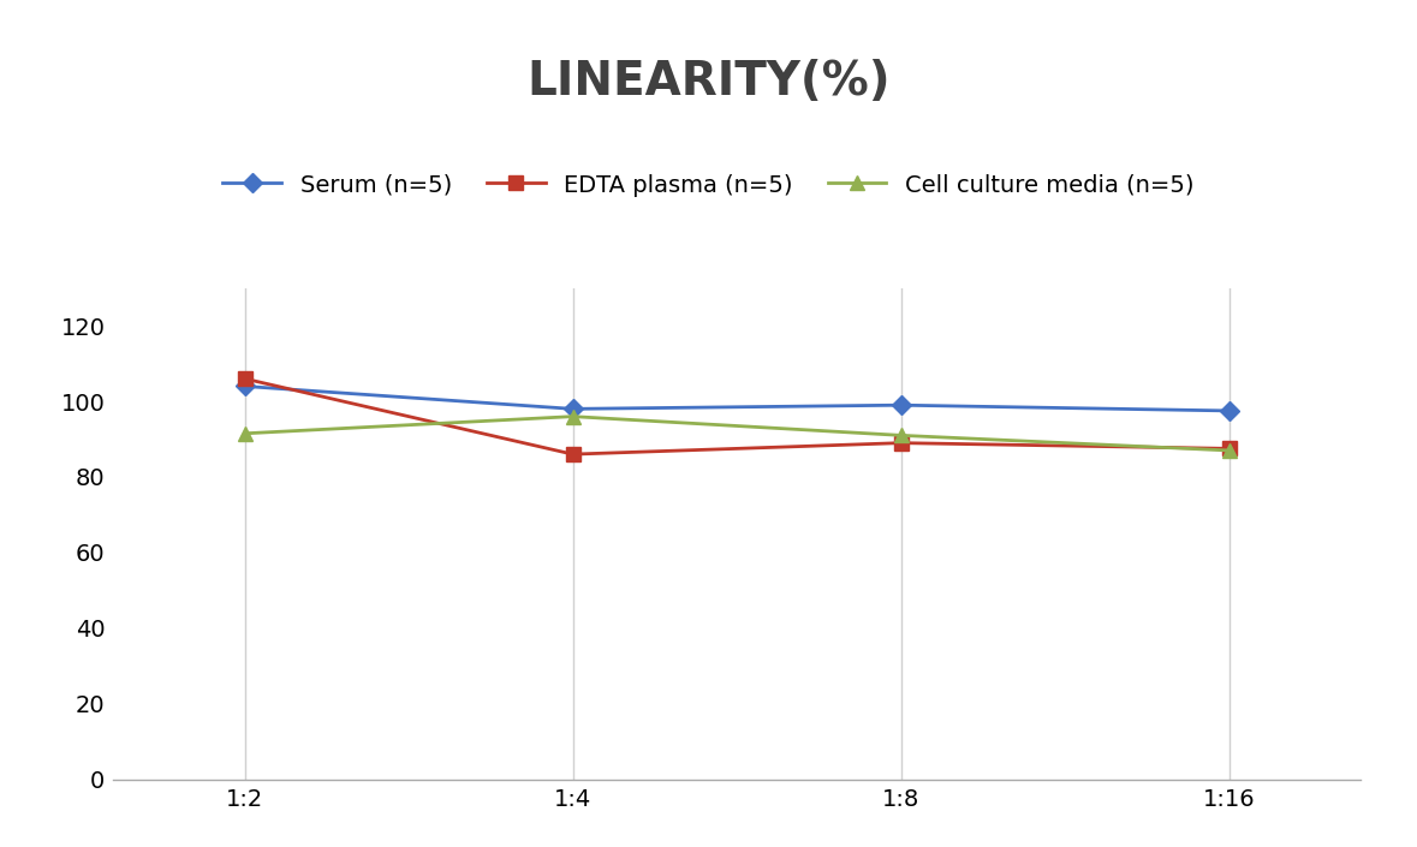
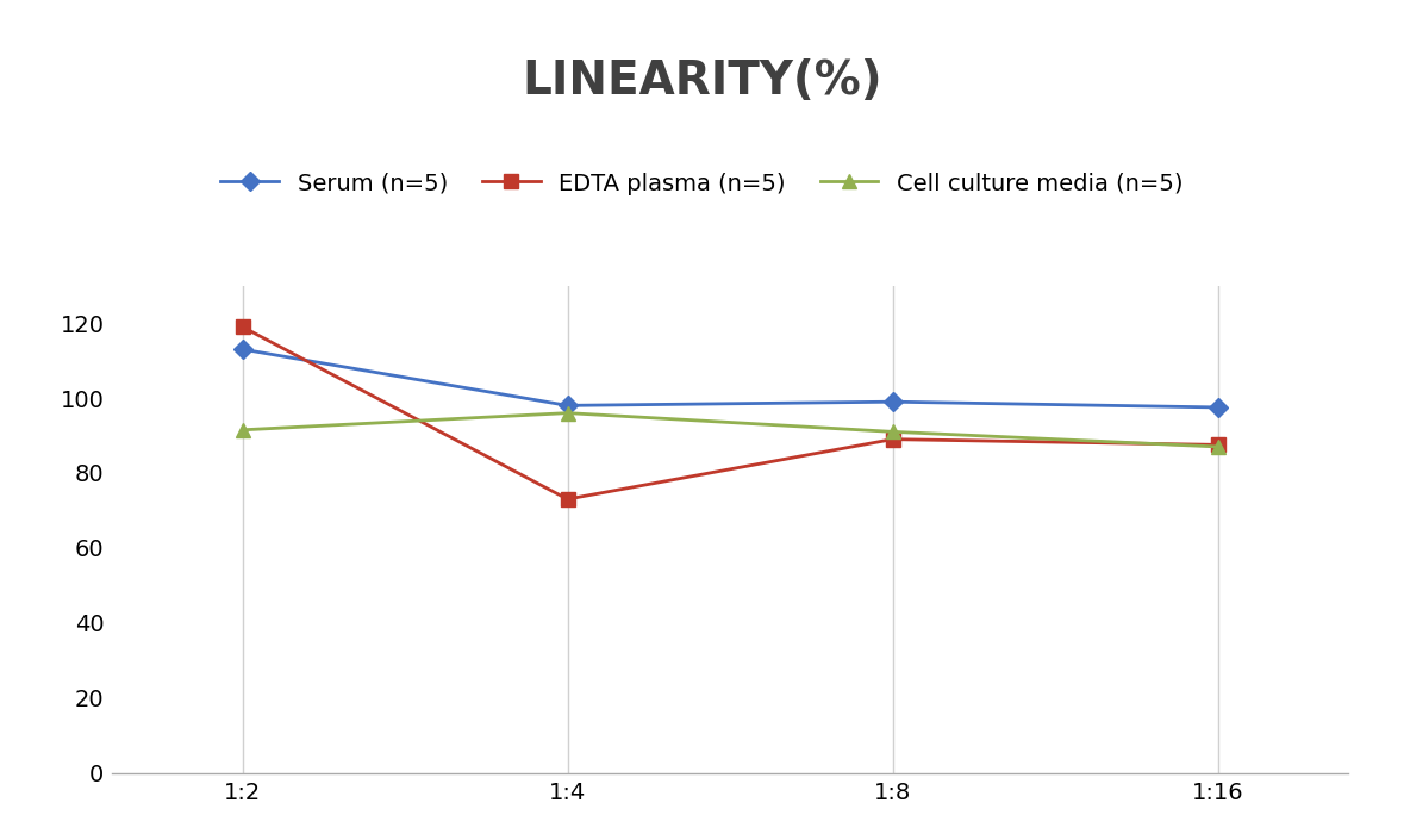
Serum (n=5)/1:2: 104.0 -> 113.0
EDTA plasma (n=5)/1:2: 106.0 -> 119.0
EDTA plasma (n=5)/1:4: 86.0 -> 73.0
